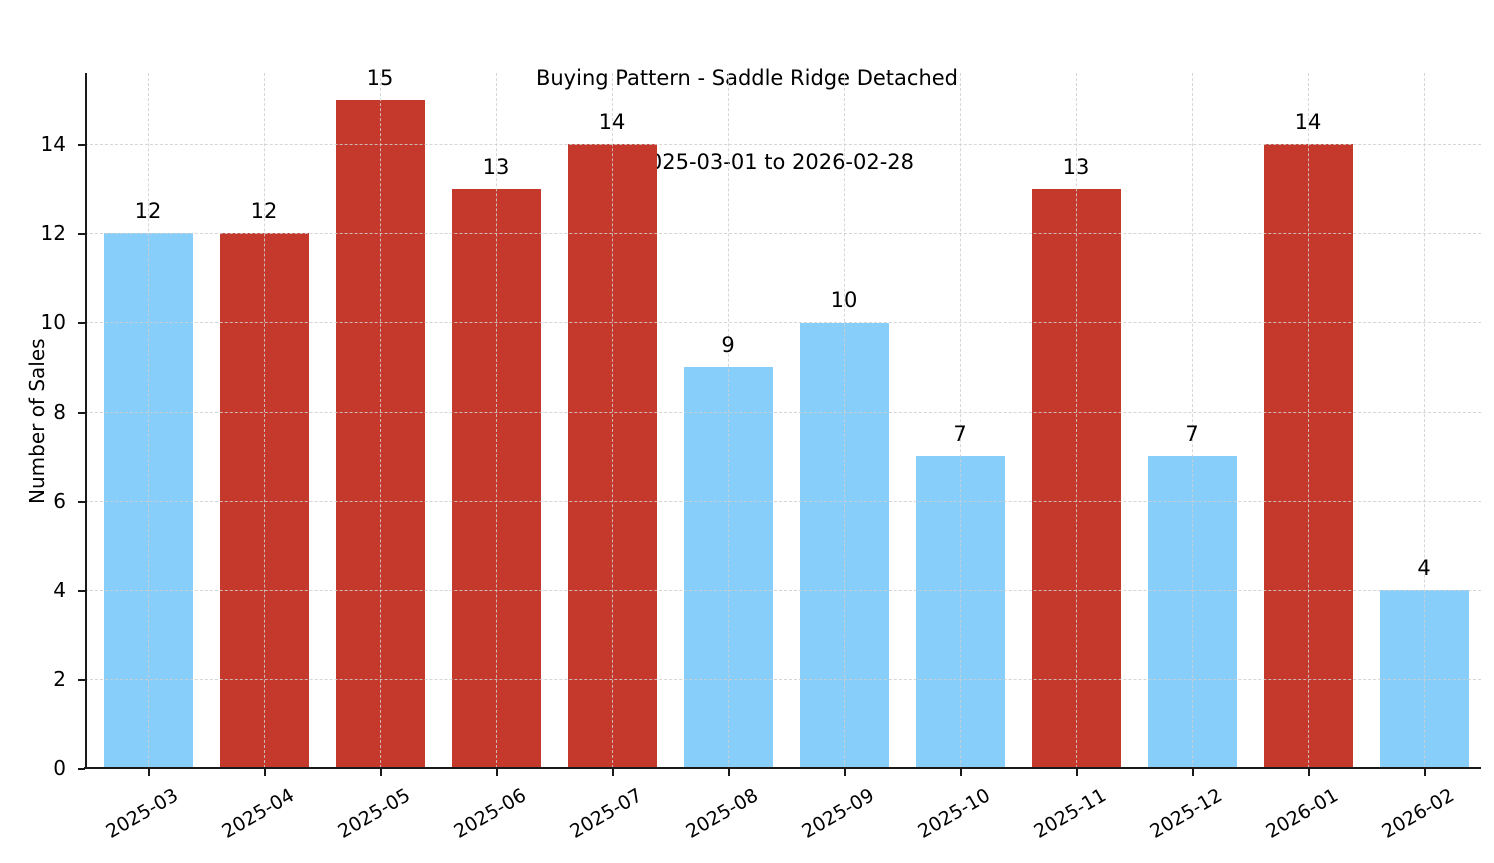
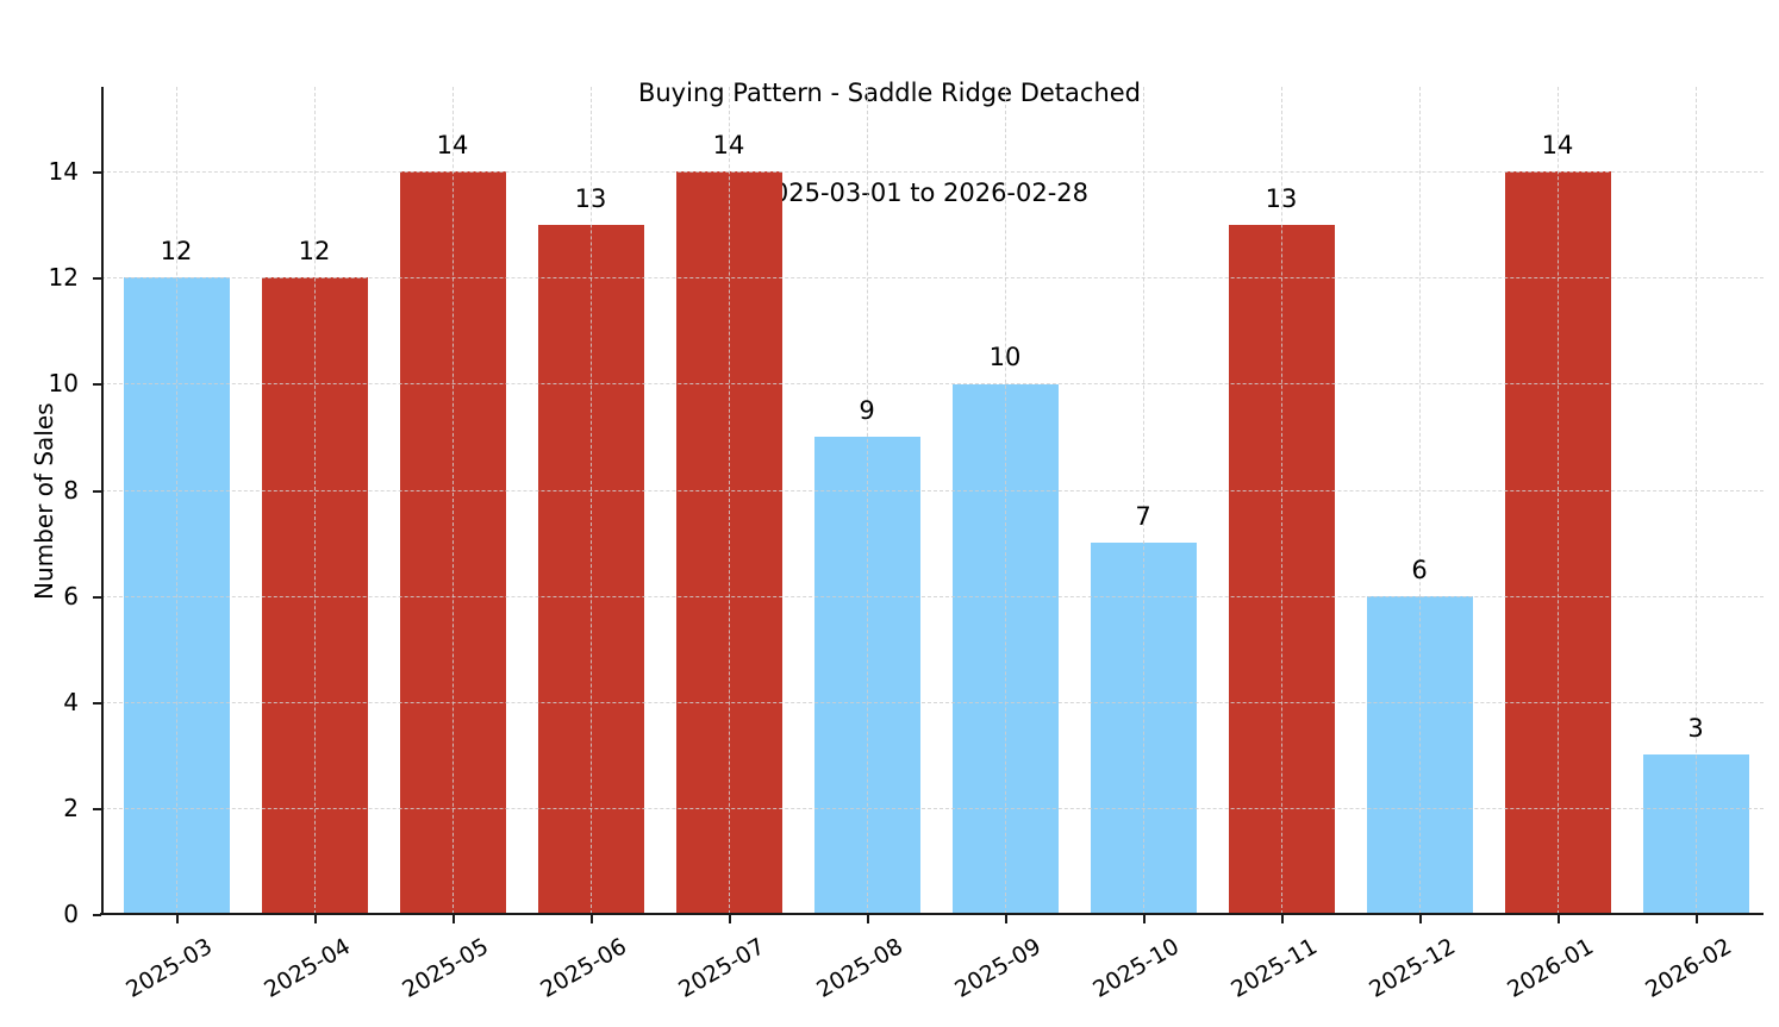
2025-05: 15 -> 14
2025-12: 7 -> 6
2026-02: 4 -> 3
